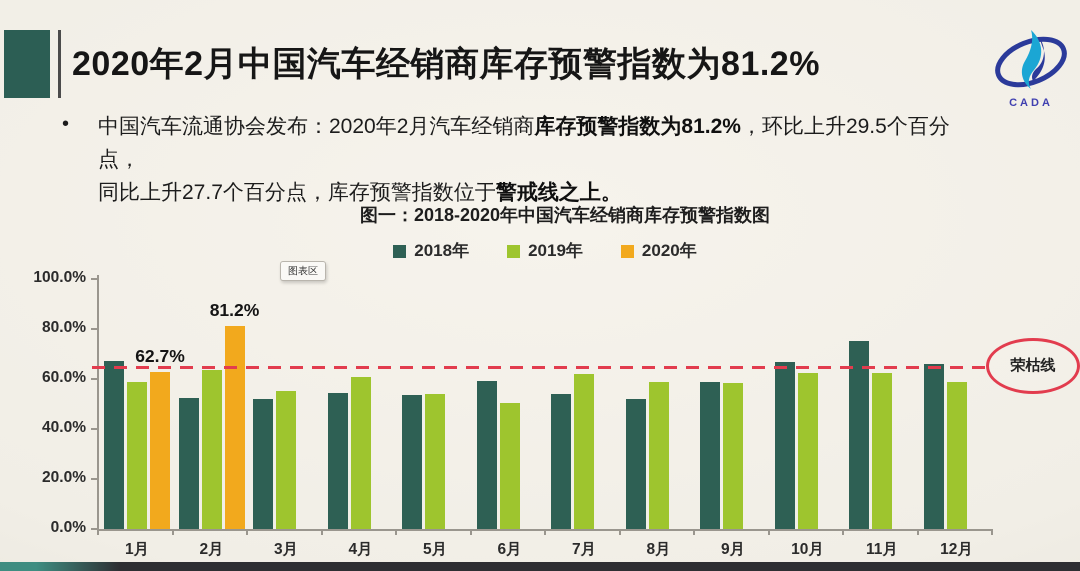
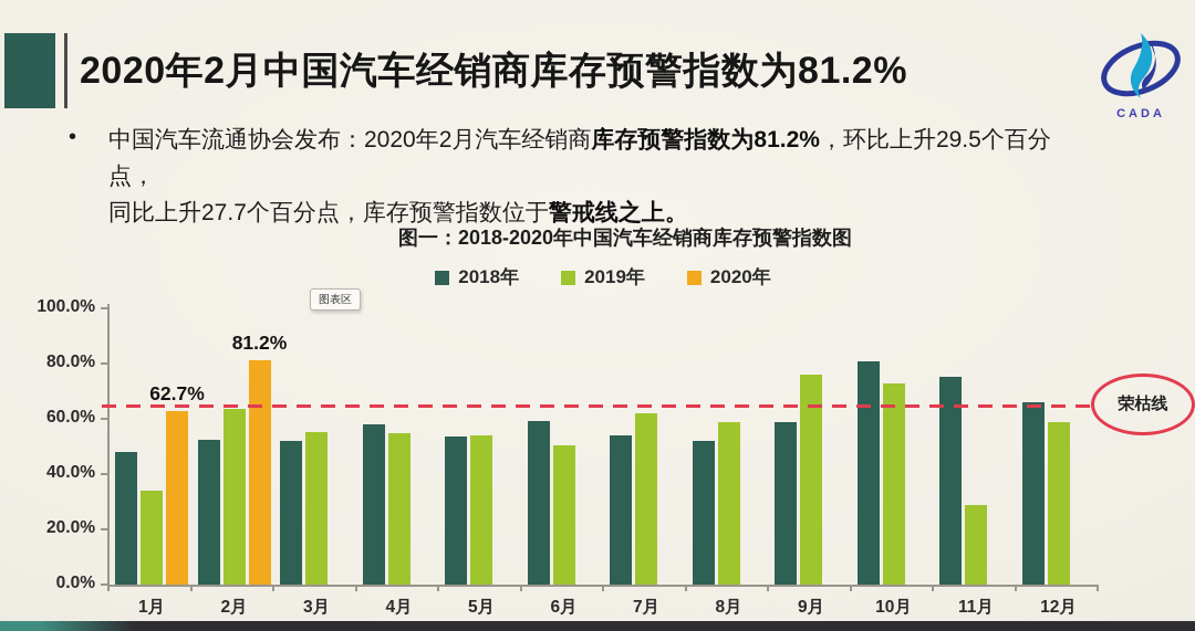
2018年/1月: 67% -> 48%
2019年/1月: 59% -> 34%
2018年/4月: 55% -> 58%
2019年/4月: 61% -> 55%
2019年/9月: 59% -> 76%
2018年/10月: 67% -> 81%
2019年/10月: 62% -> 73%
2019年/11月: 62% -> 29%
